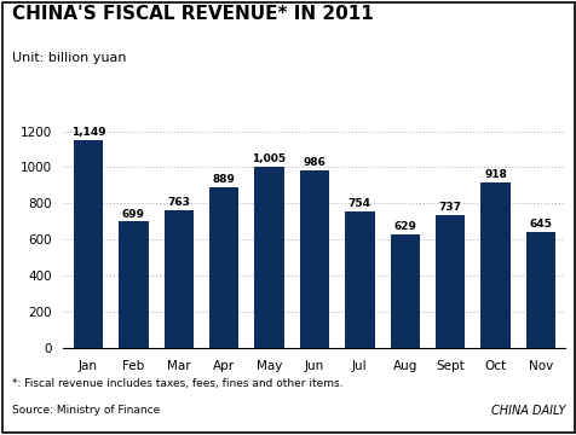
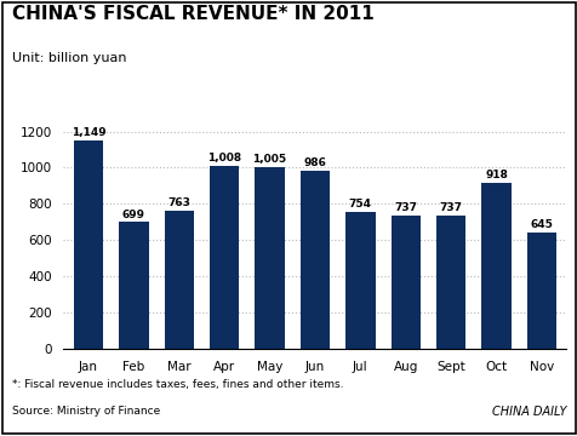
Apr: 889 -> 1,008
Aug: 629 -> 737
